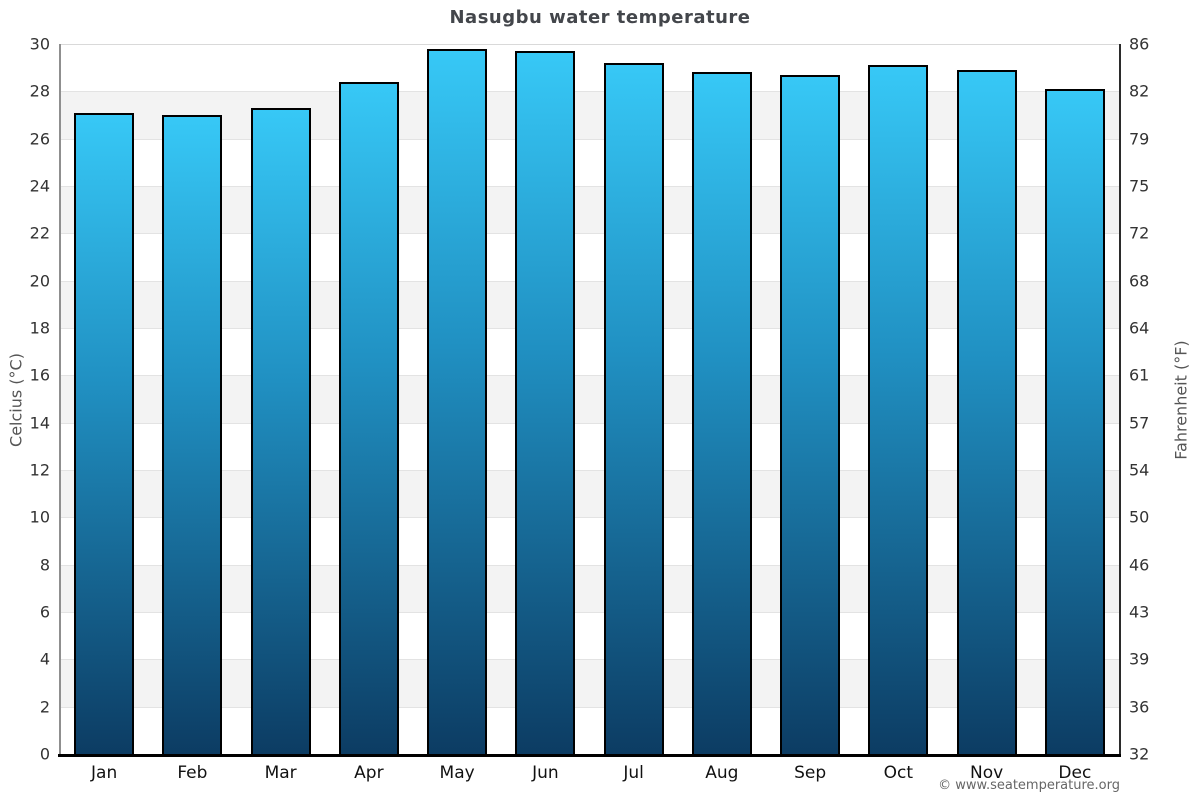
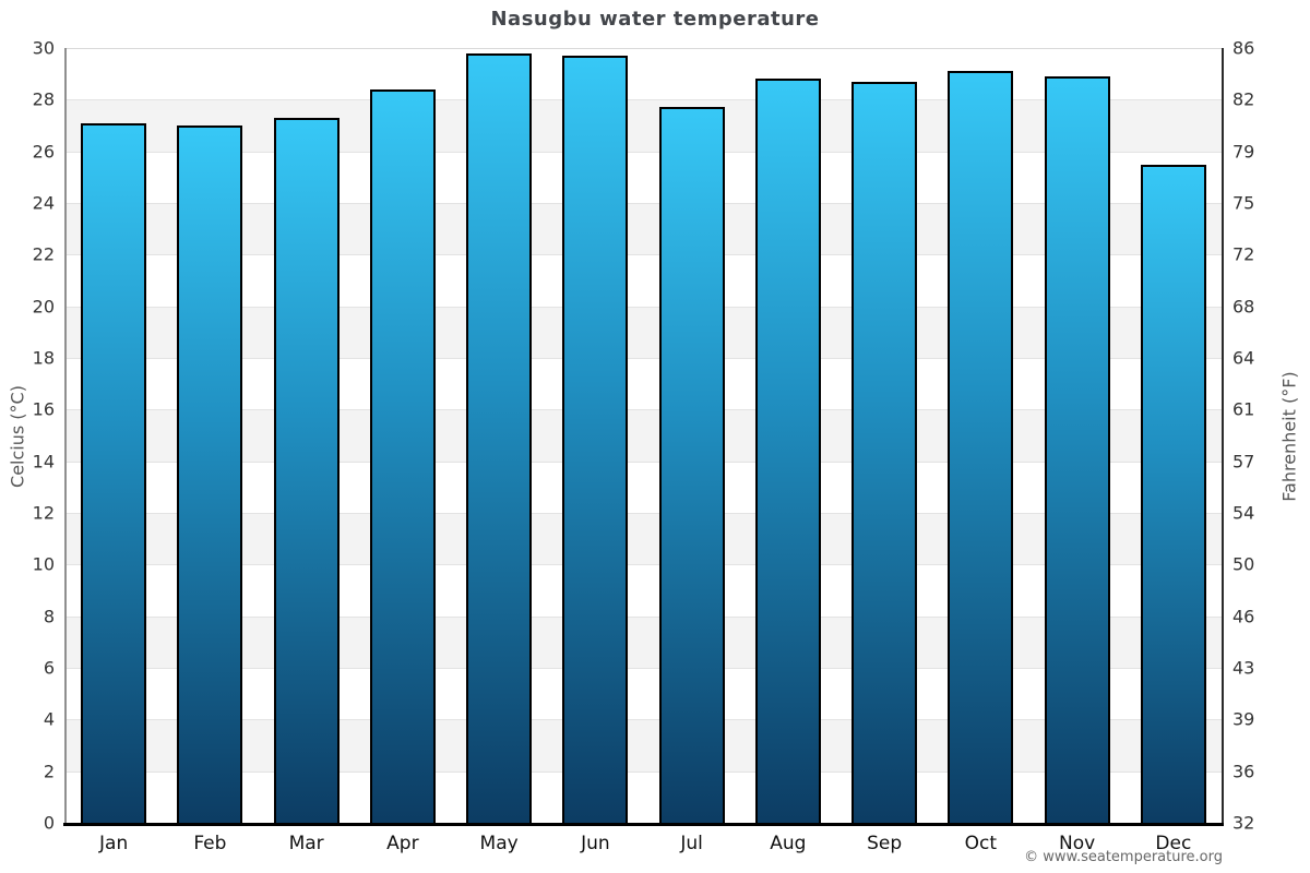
Jul: 29.2 -> 27.7
Dec: 28.1 -> 25.5
